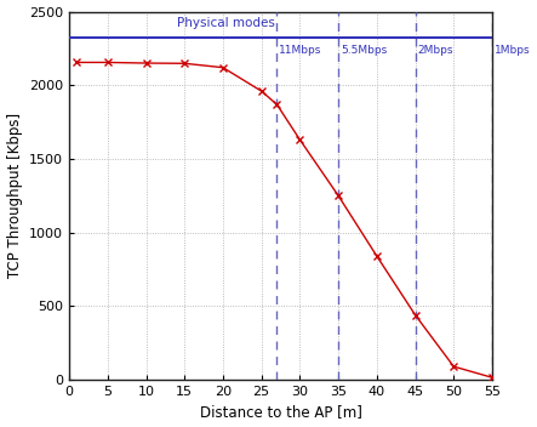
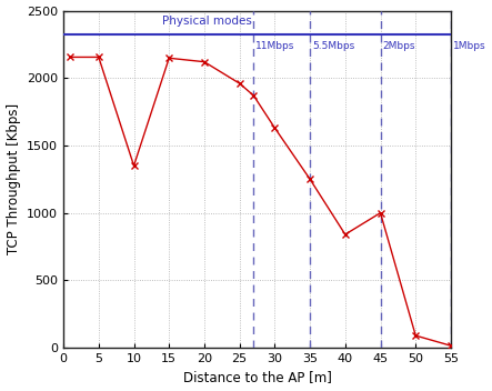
10: 2150 -> 1350
45: 440 -> 1000
